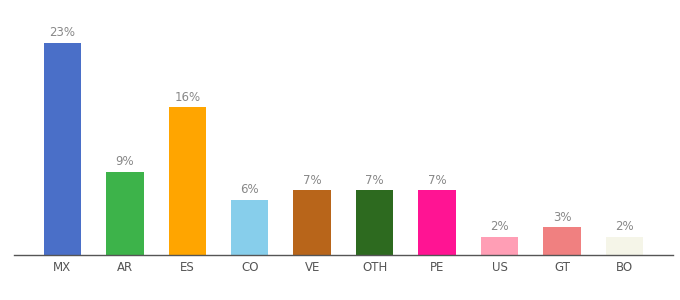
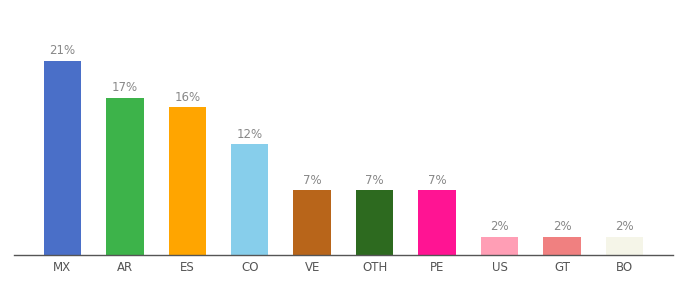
MX: 23% -> 21%
AR: 9% -> 17%
CO: 6% -> 12%
GT: 3% -> 2%
